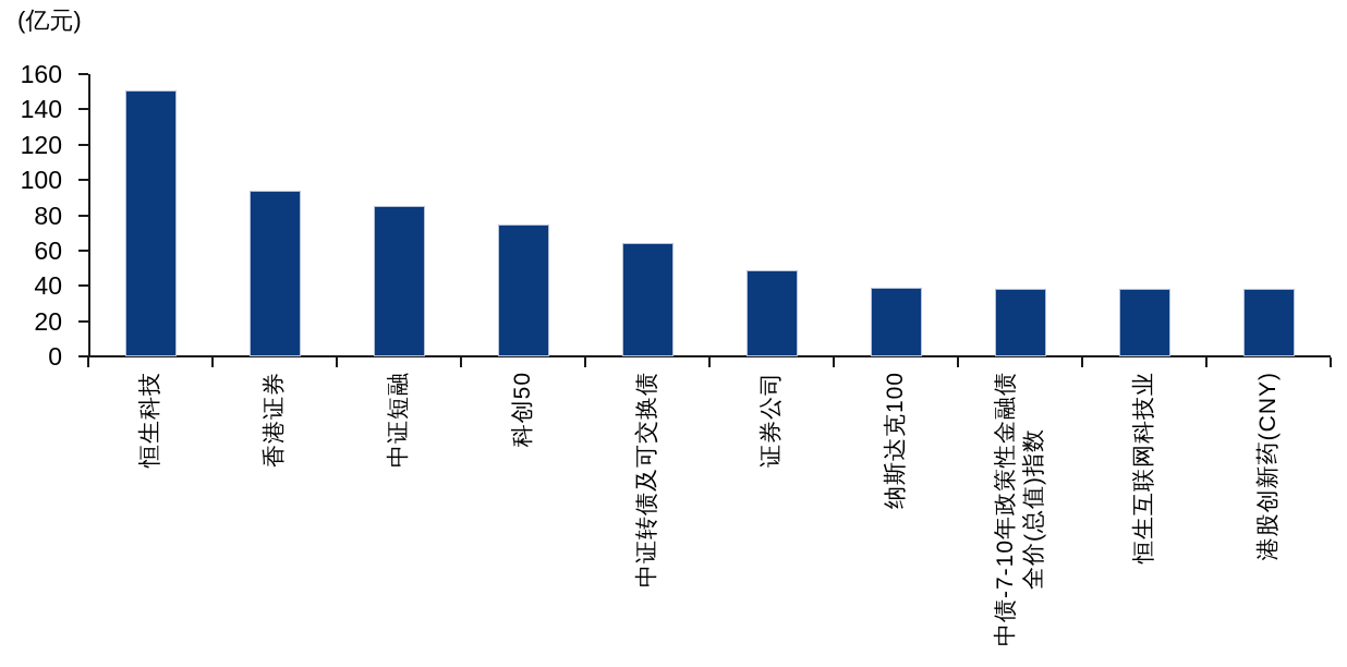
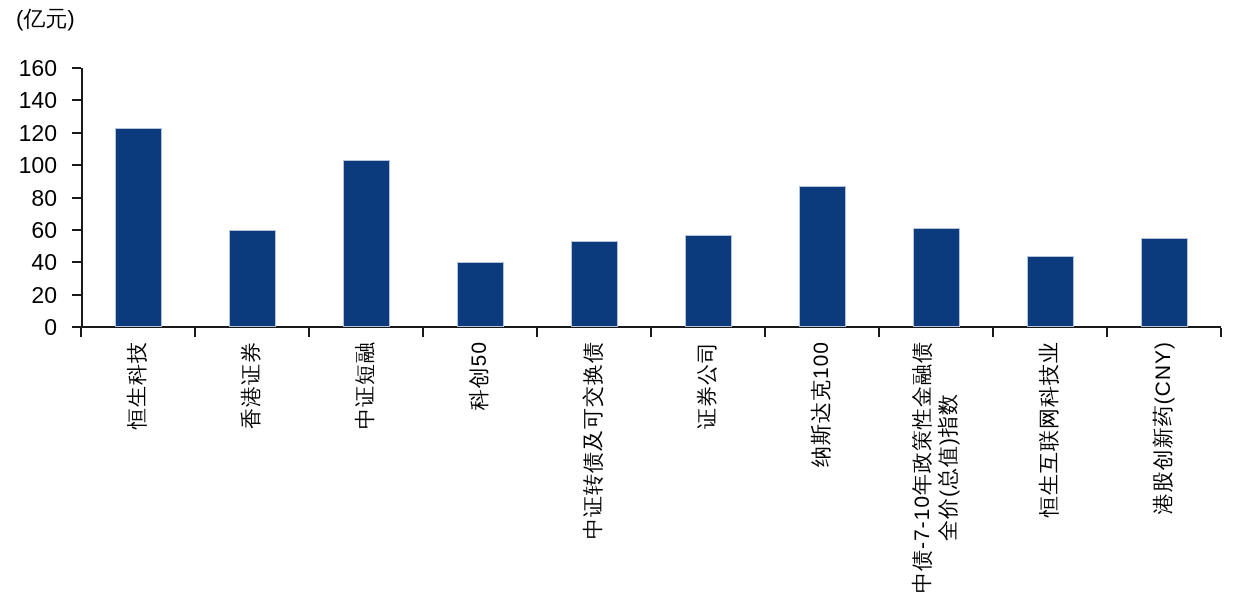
恒生科技: 151 -> 123
香港证券: 94 -> 60
中证短融: 85 -> 103
科创50: 75 -> 40
中证转债及可交换债: 64 -> 53
证券公司: 49 -> 57
纳斯达克100: 39 -> 87
中债-7-10年政策性金融债 全价(总值)指数: 38 -> 61
恒生互联网科技业: 38 -> 44
港股创新药(CNY): 38 -> 55
